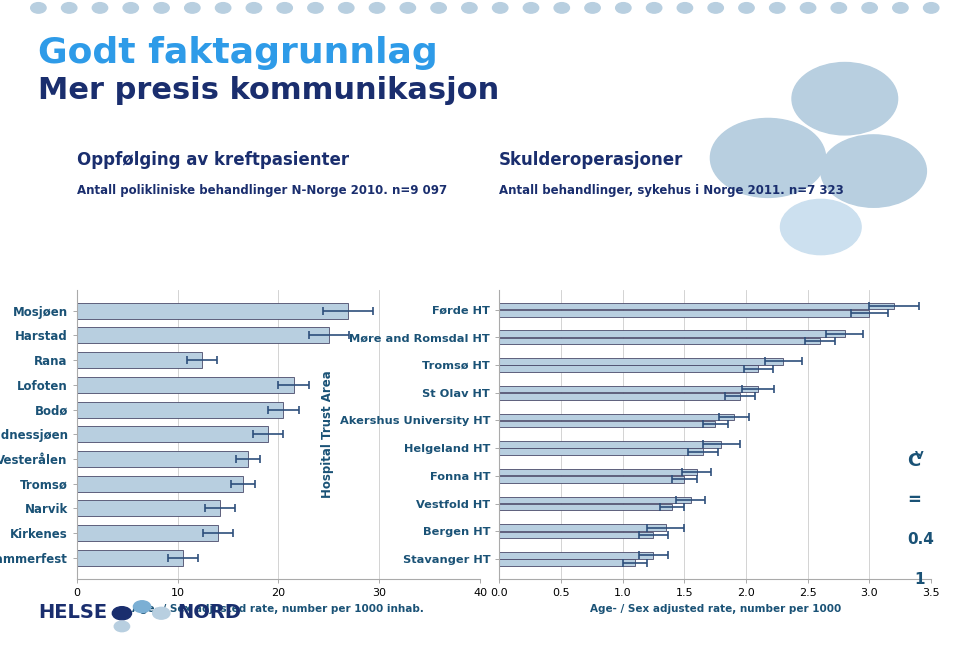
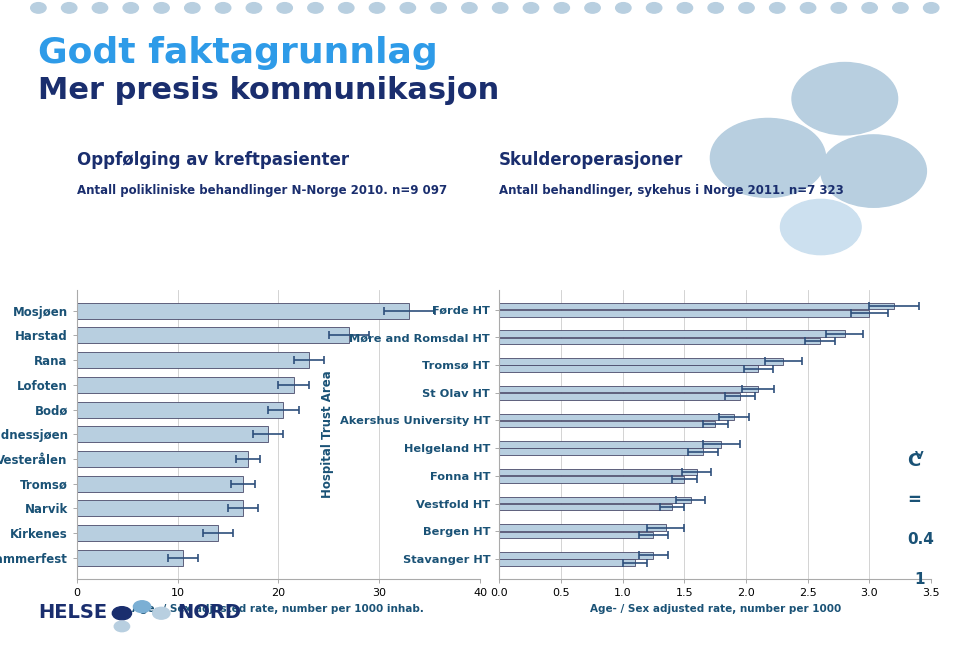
Mosjøen: 26.9 -> 33.0
Harstad: 25.0 -> 27.0
Rana: 12.4 -> 23.0
Narvik: 14.2 -> 16.5
